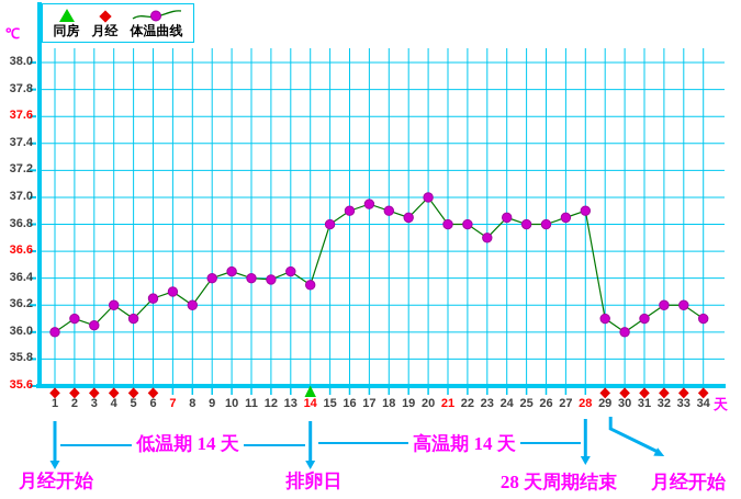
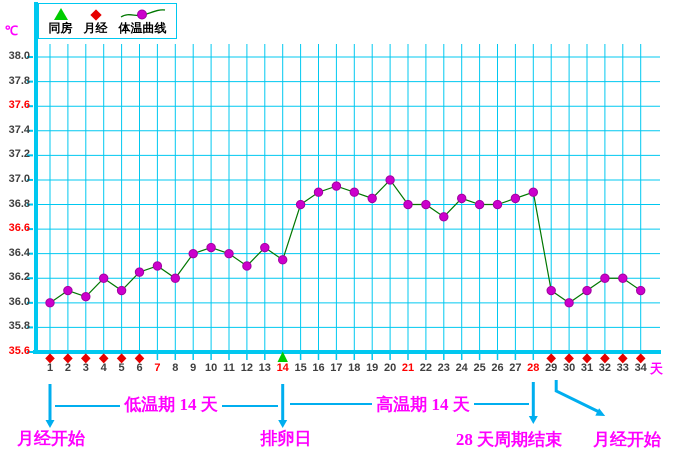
12: 36.39 -> 36.30
